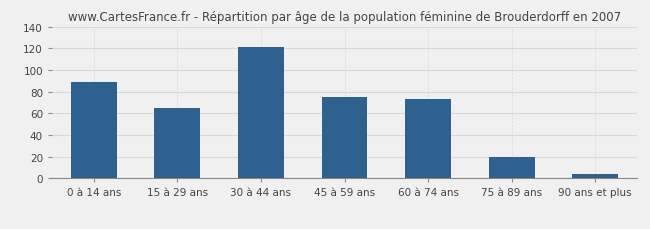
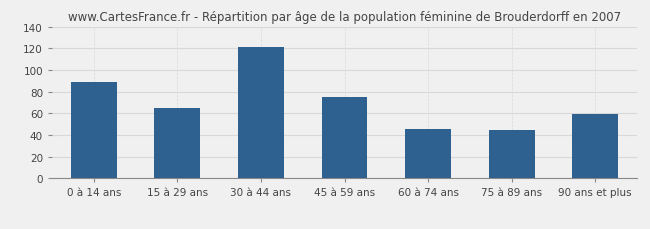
60 à 74 ans: 73 -> 46
75 à 89 ans: 20 -> 45
90 ans et plus: 4 -> 59
